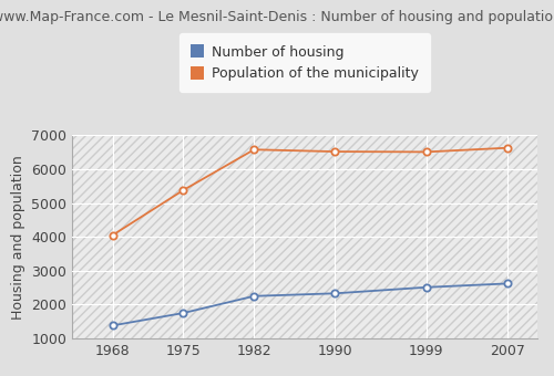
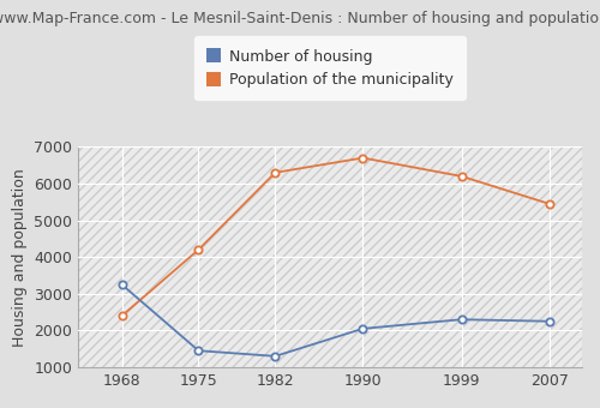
Number of housing/1968: 1380 -> 3250
Population of the municipality/1968: 4050 -> 2400
Number of housing/1975: 1750 -> 1450
Population of the municipality/1975: 5380 -> 4200
Number of housing/1982: 2250 -> 1300
Population of the municipality/1982: 6580 -> 6300
Number of housing/1990: 2330 -> 2050
Population of the municipality/1990: 6520 -> 6700
Number of housing/1999: 2510 -> 2300
Population of the municipality/1999: 6510 -> 6200
Number of housing/2007: 2620 -> 2250
Population of the municipality/2007: 6630 -> 5450
